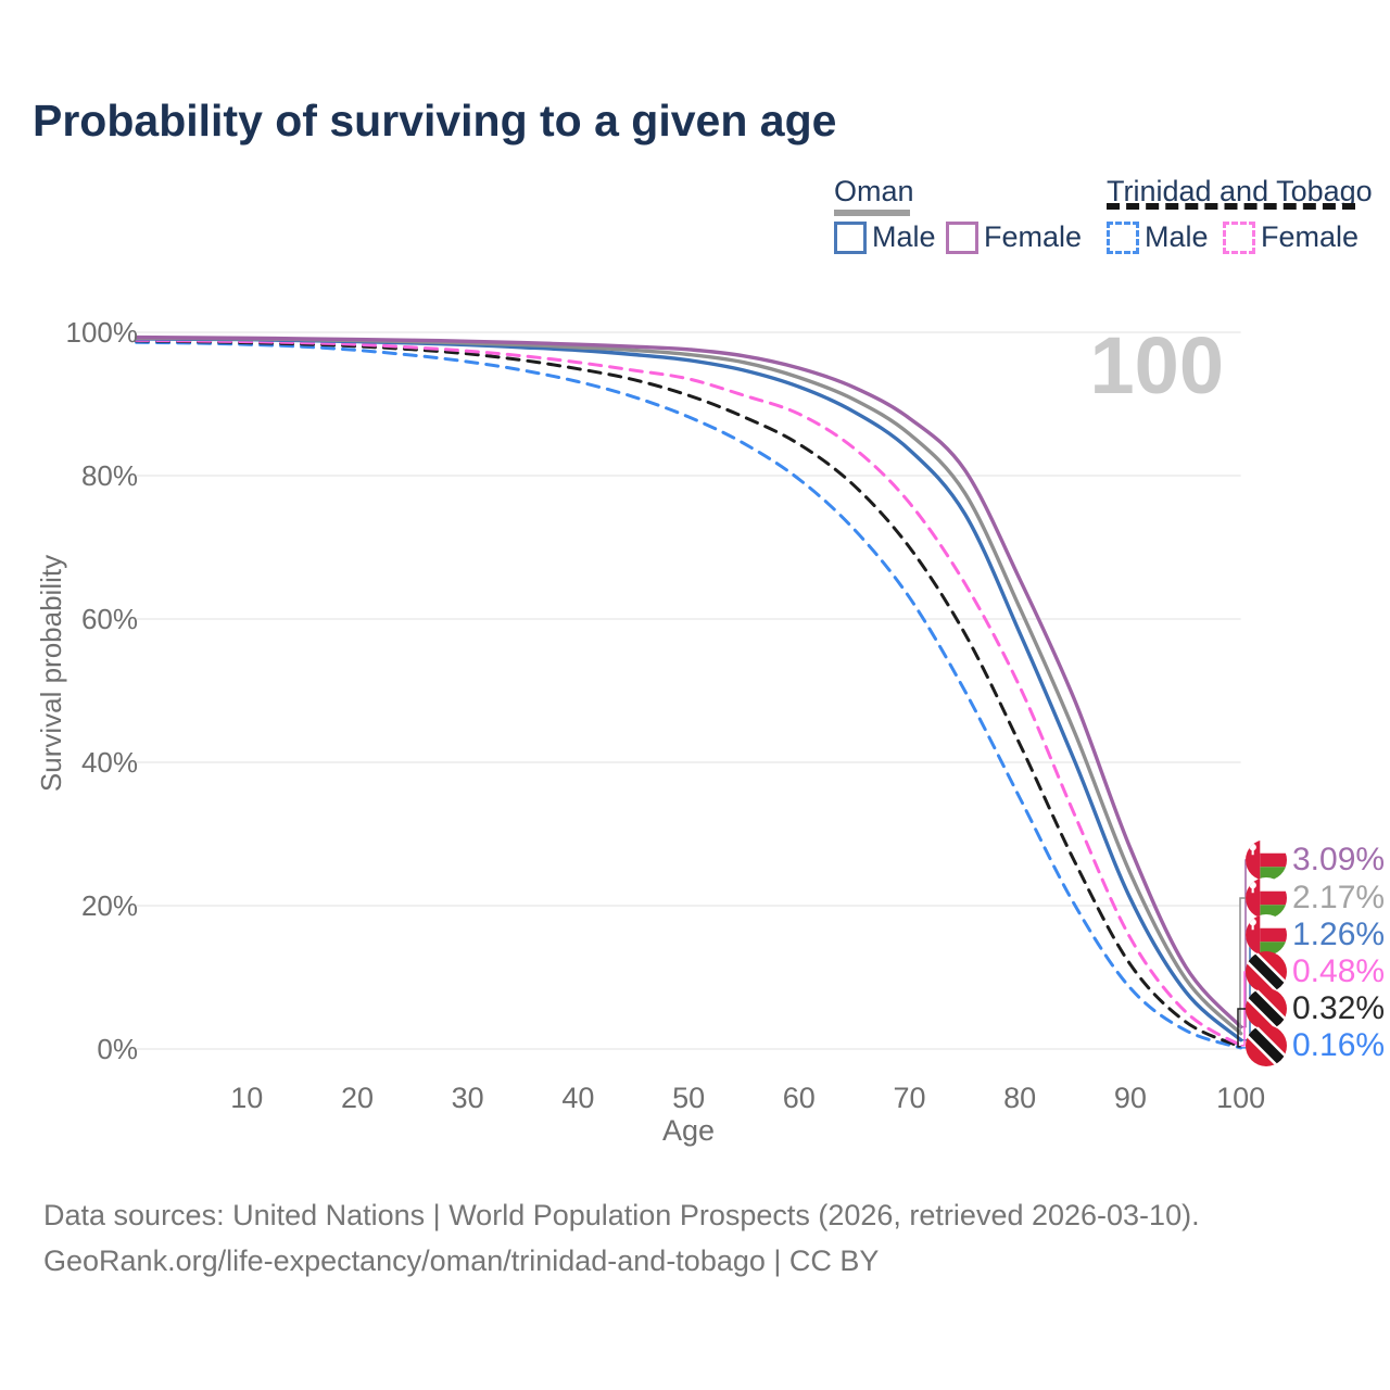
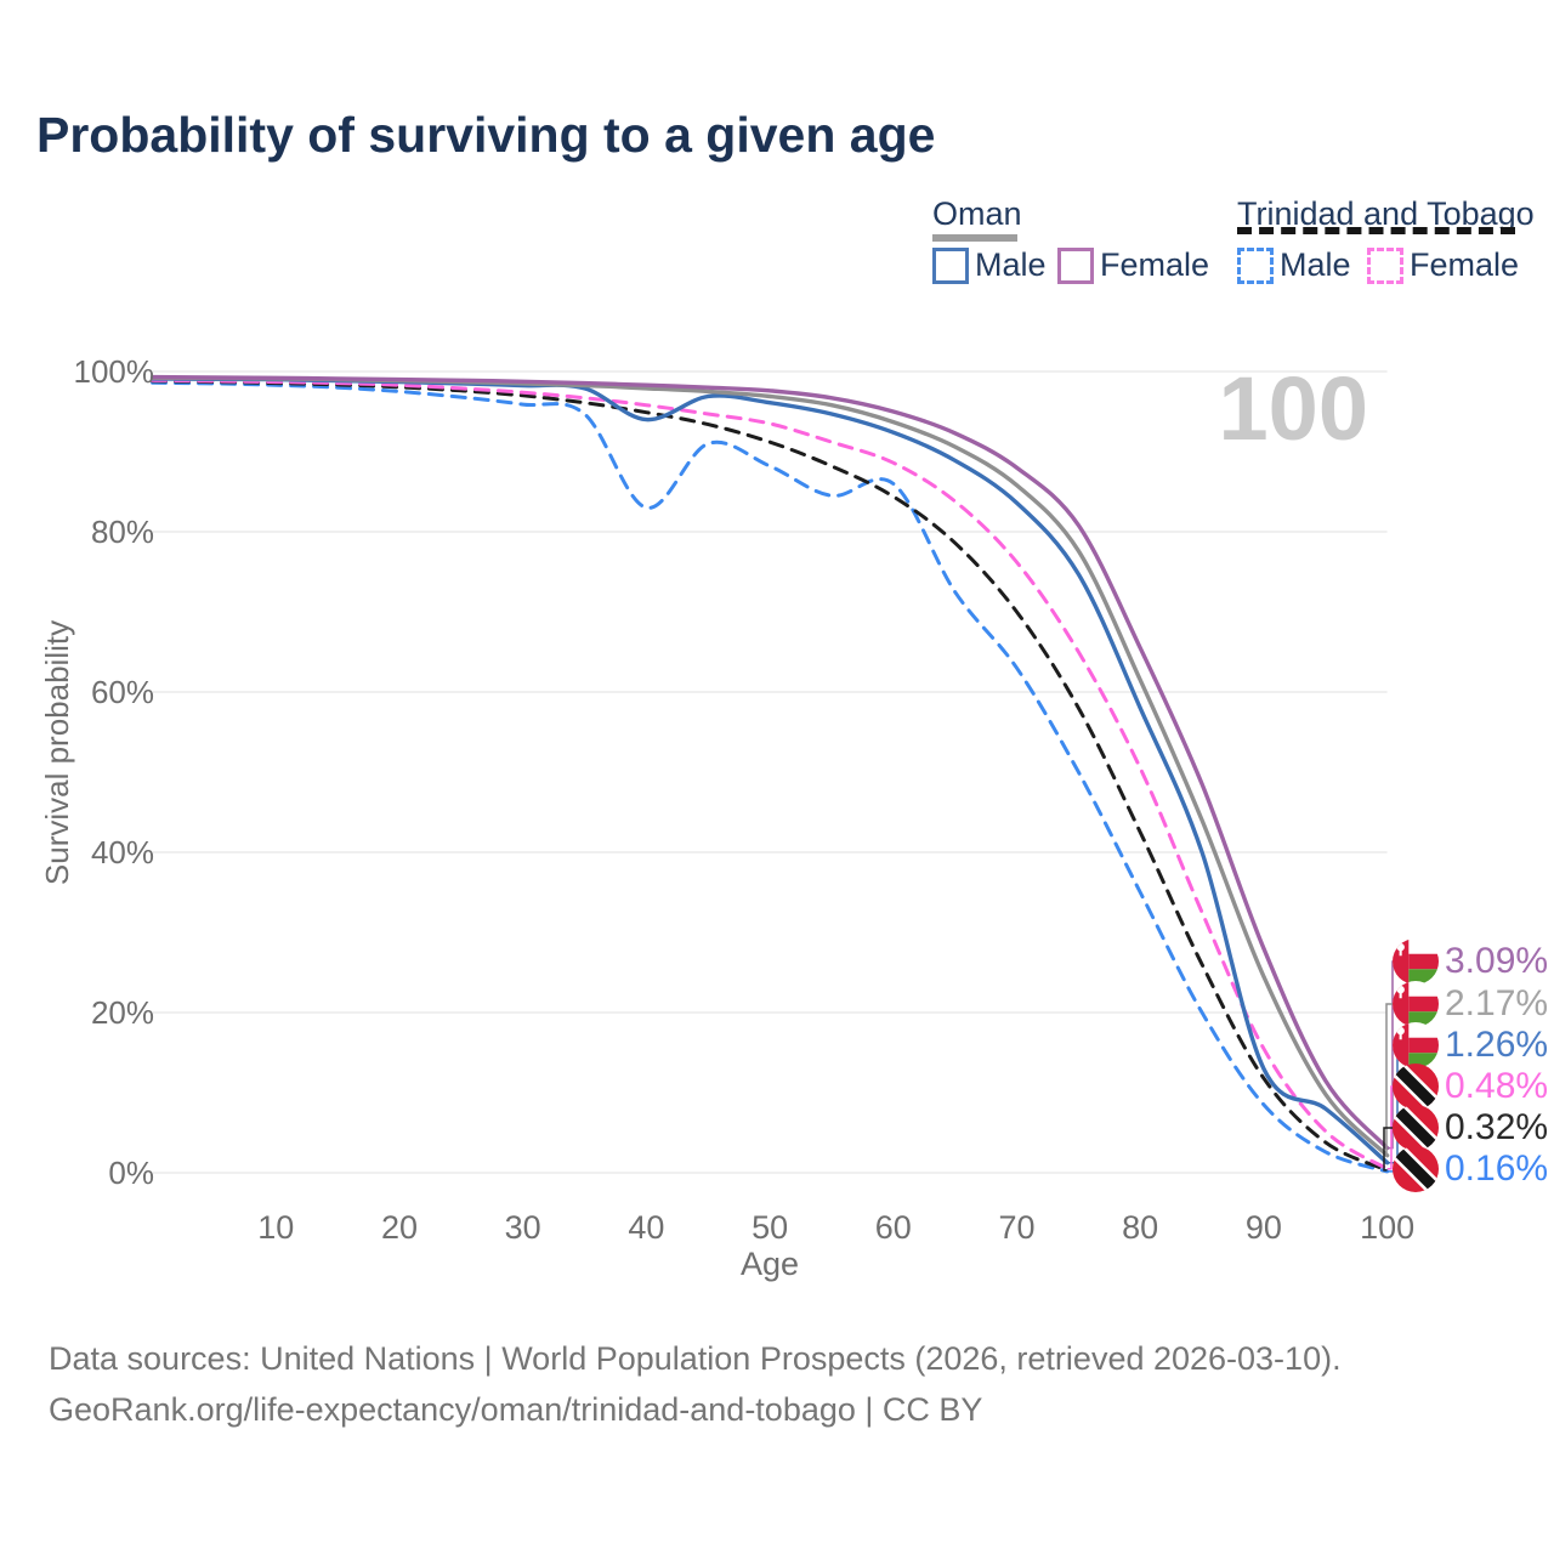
Oman Male/40: 98% -> 94%
Trinidad and Tobago Male/40: 93% -> 83%
Trinidad and Tobago Male/60: 80% -> 86%
Oman Male/90: 21% -> 13%
